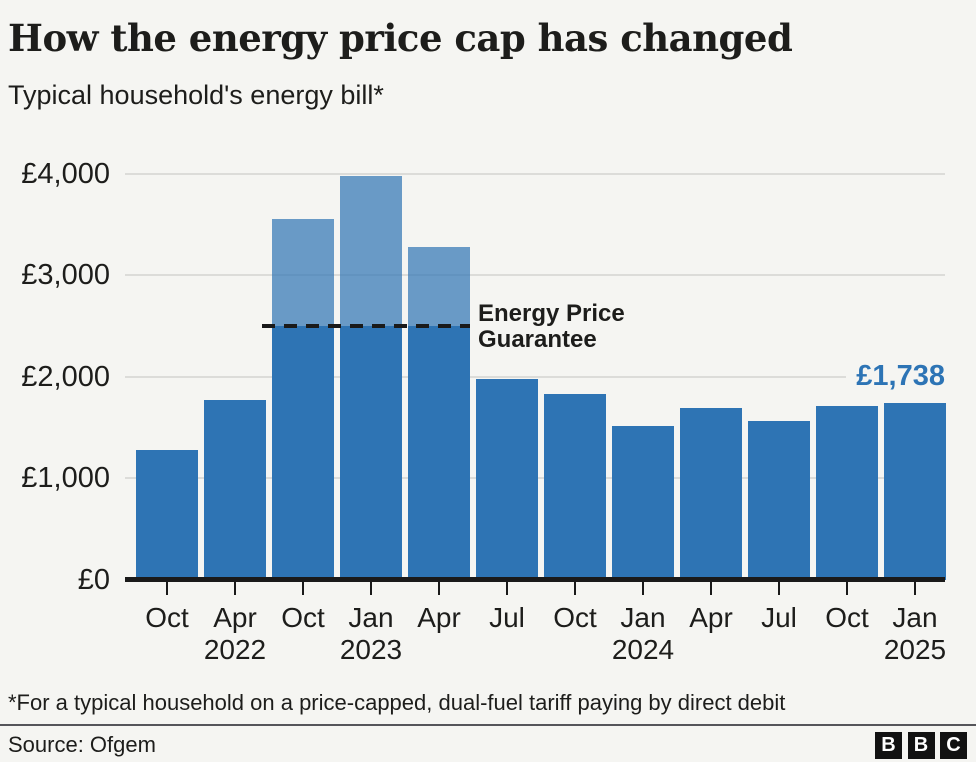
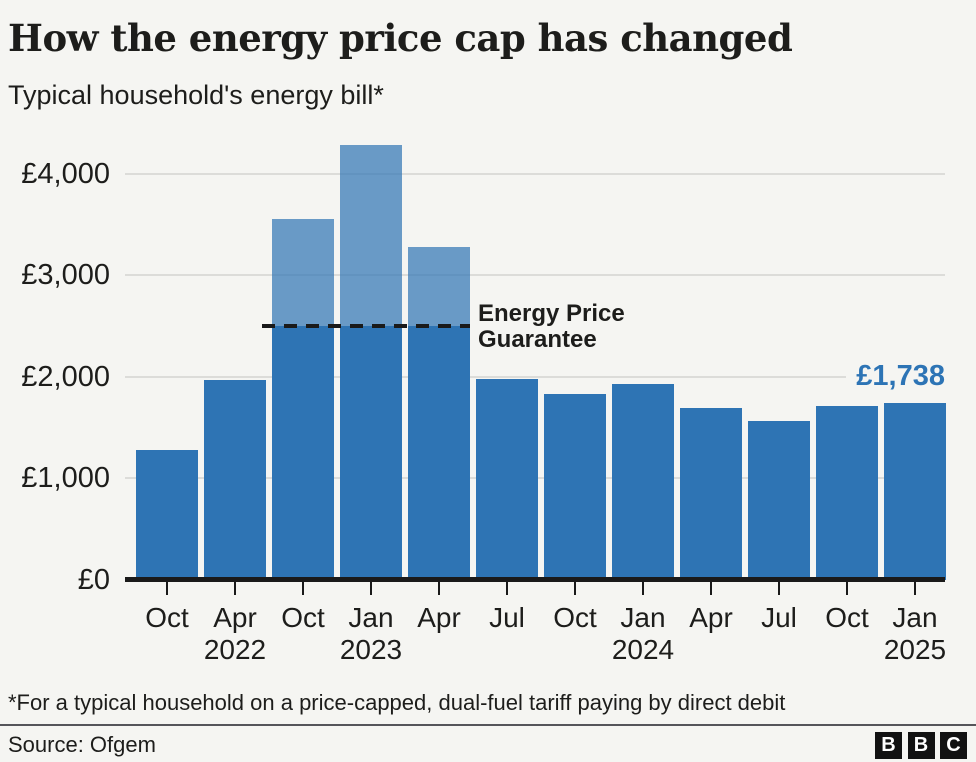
Apr 2022: £1770 -> £1970
Jan 2023: £3980 -> £4280
Jan 2024: £1520 -> £1930
